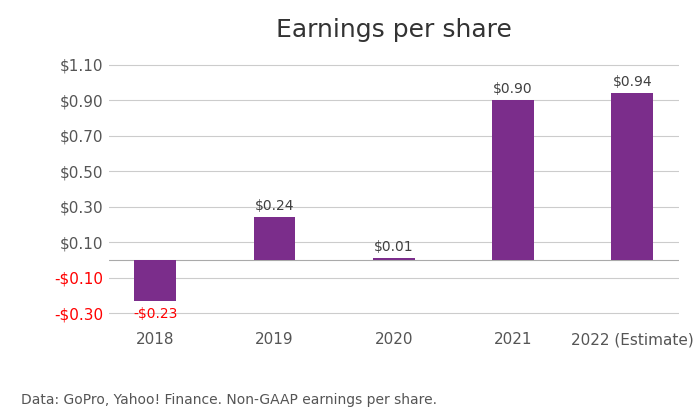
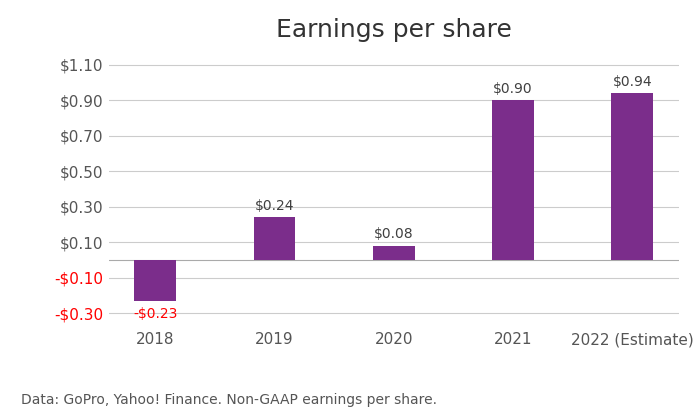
2020: $0.01 -> $0.08
